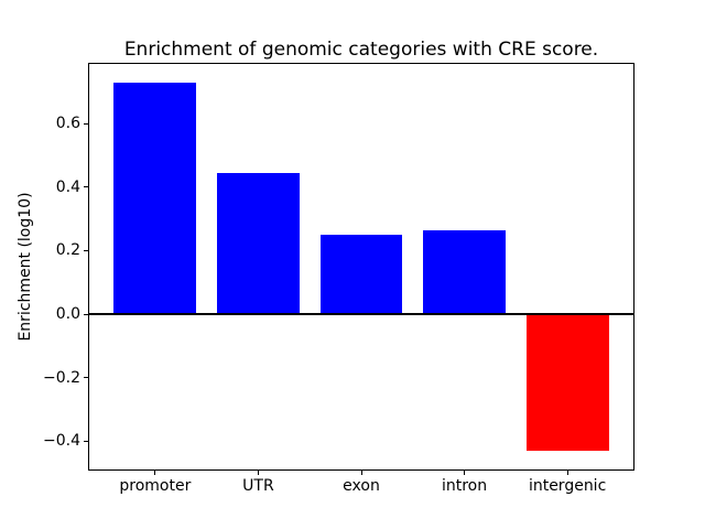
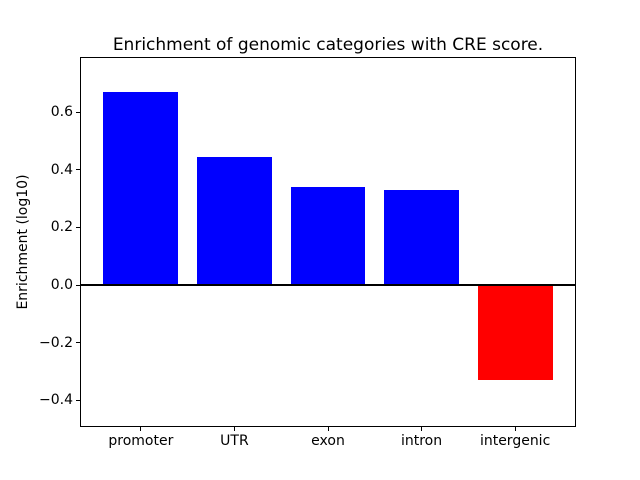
promoter: 0.73 -> 0.67
exon: 0.25 -> 0.34
intron: 0.27 -> 0.33
intergenic: -0.43 -> -0.33
